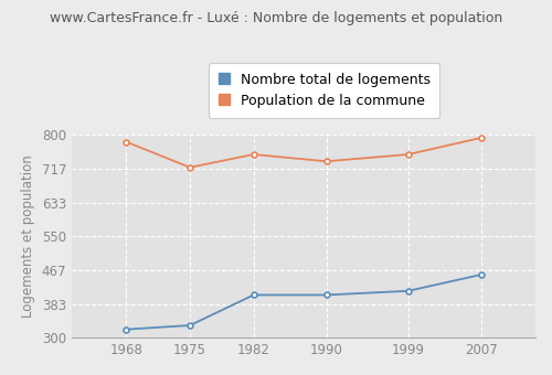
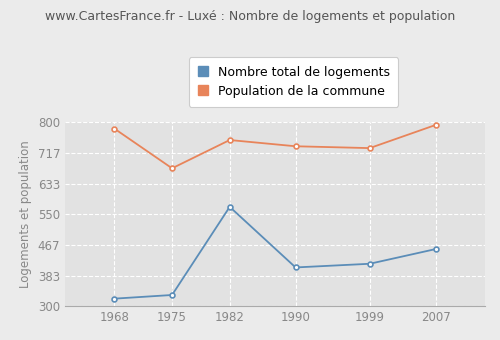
Population de la commune/1975: 720 -> 675
Nombre total de logements/1982: 405 -> 570
Population de la commune/1999: 752 -> 730
